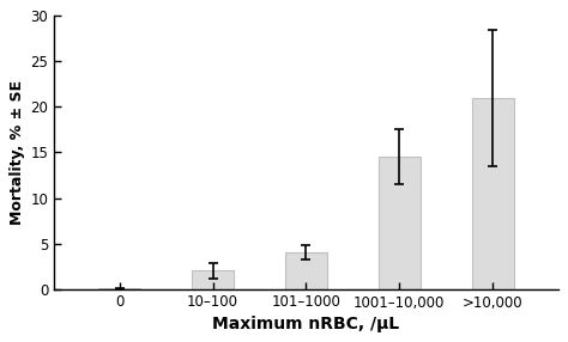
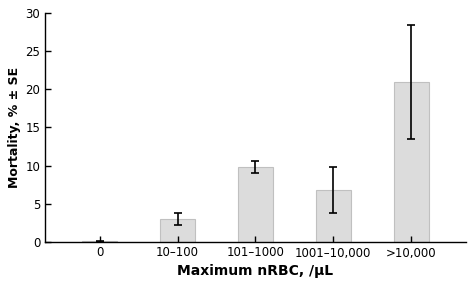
10–100: 2.0 -> 3.0
101–1000: 4.0 -> 9.8
1001–10,000: 14.5 -> 6.8
